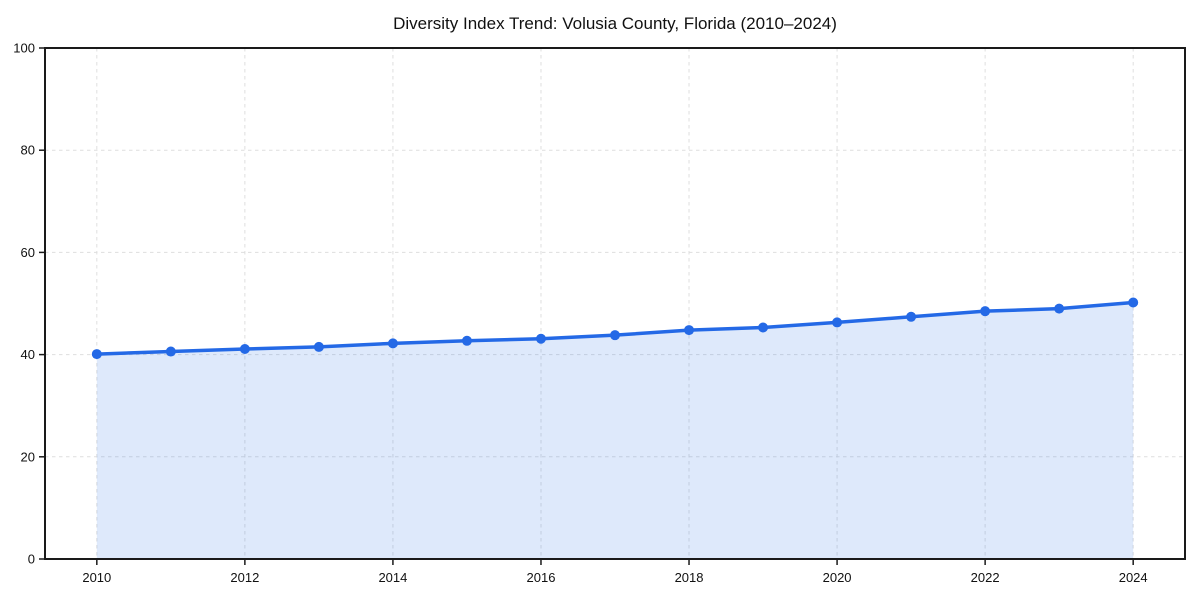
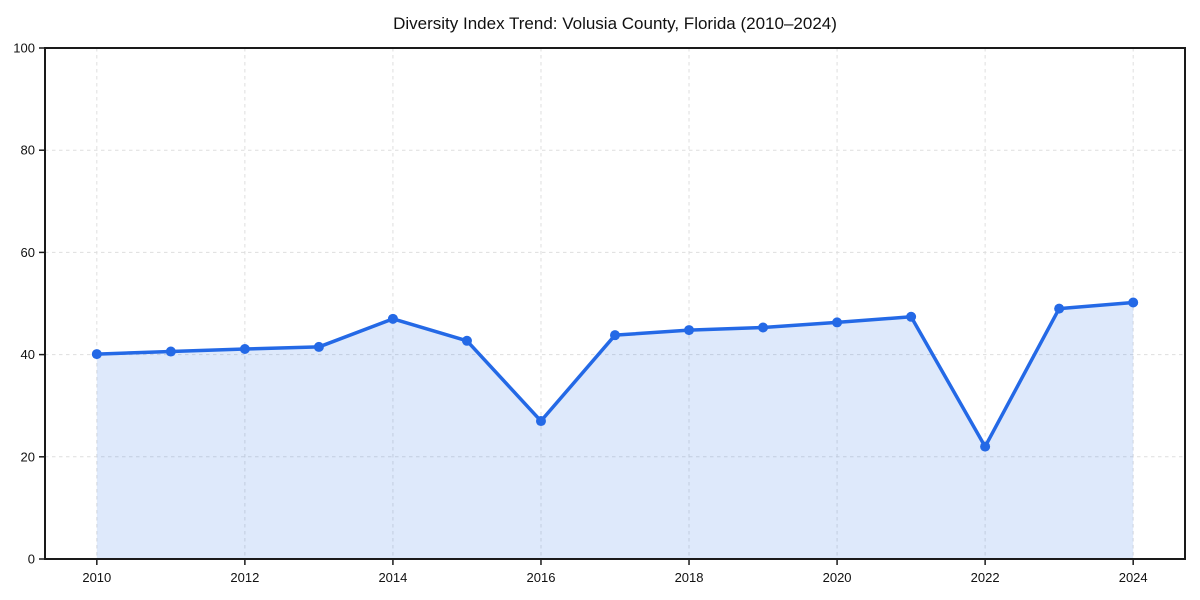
2014: 42 -> 47
2016: 43 -> 27
2022: 48 -> 22
